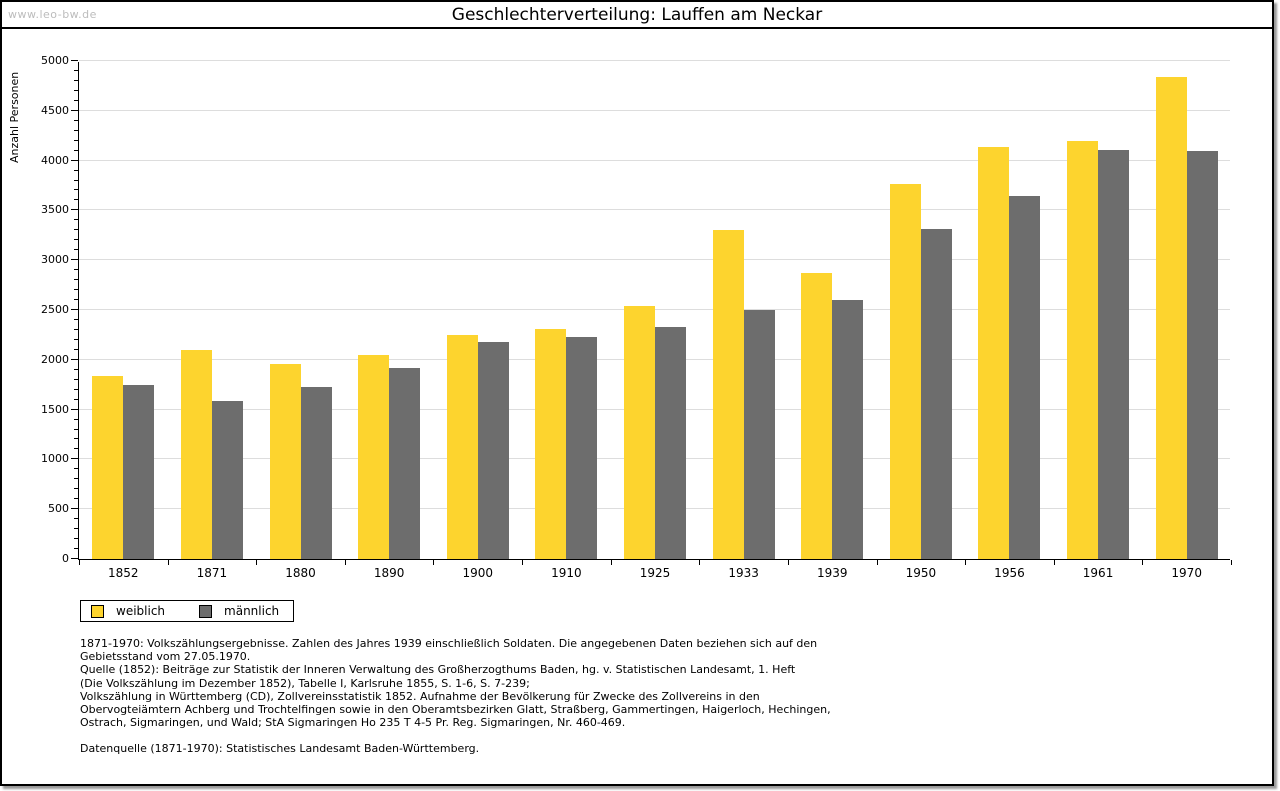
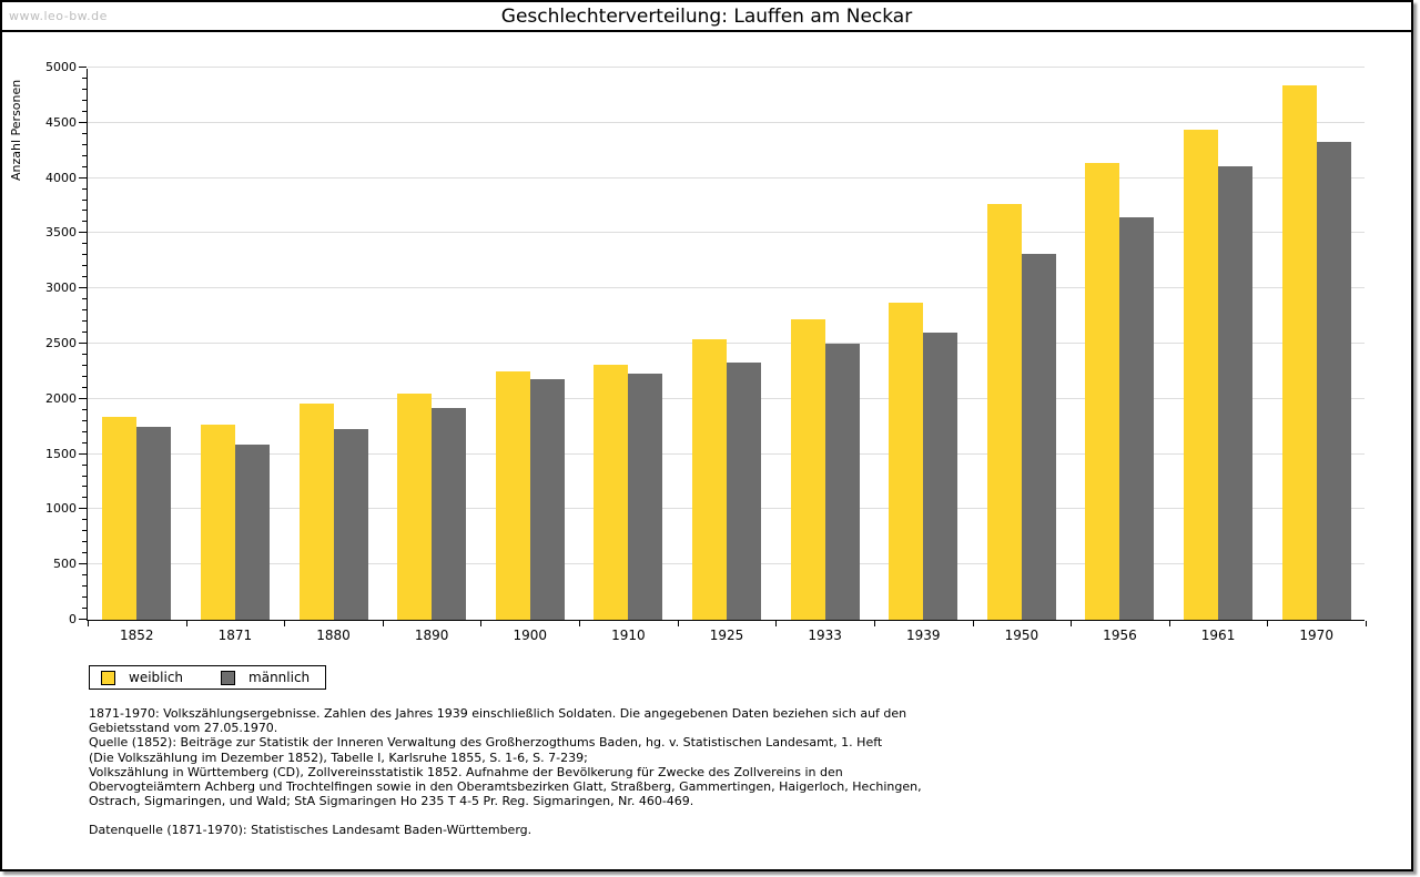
weiblich/1871: 2100 -> 1800
weiblich/1933: 3300 -> 2700
weiblich/1961: 4200 -> 4400
männlich/1970: 4100 -> 4300
